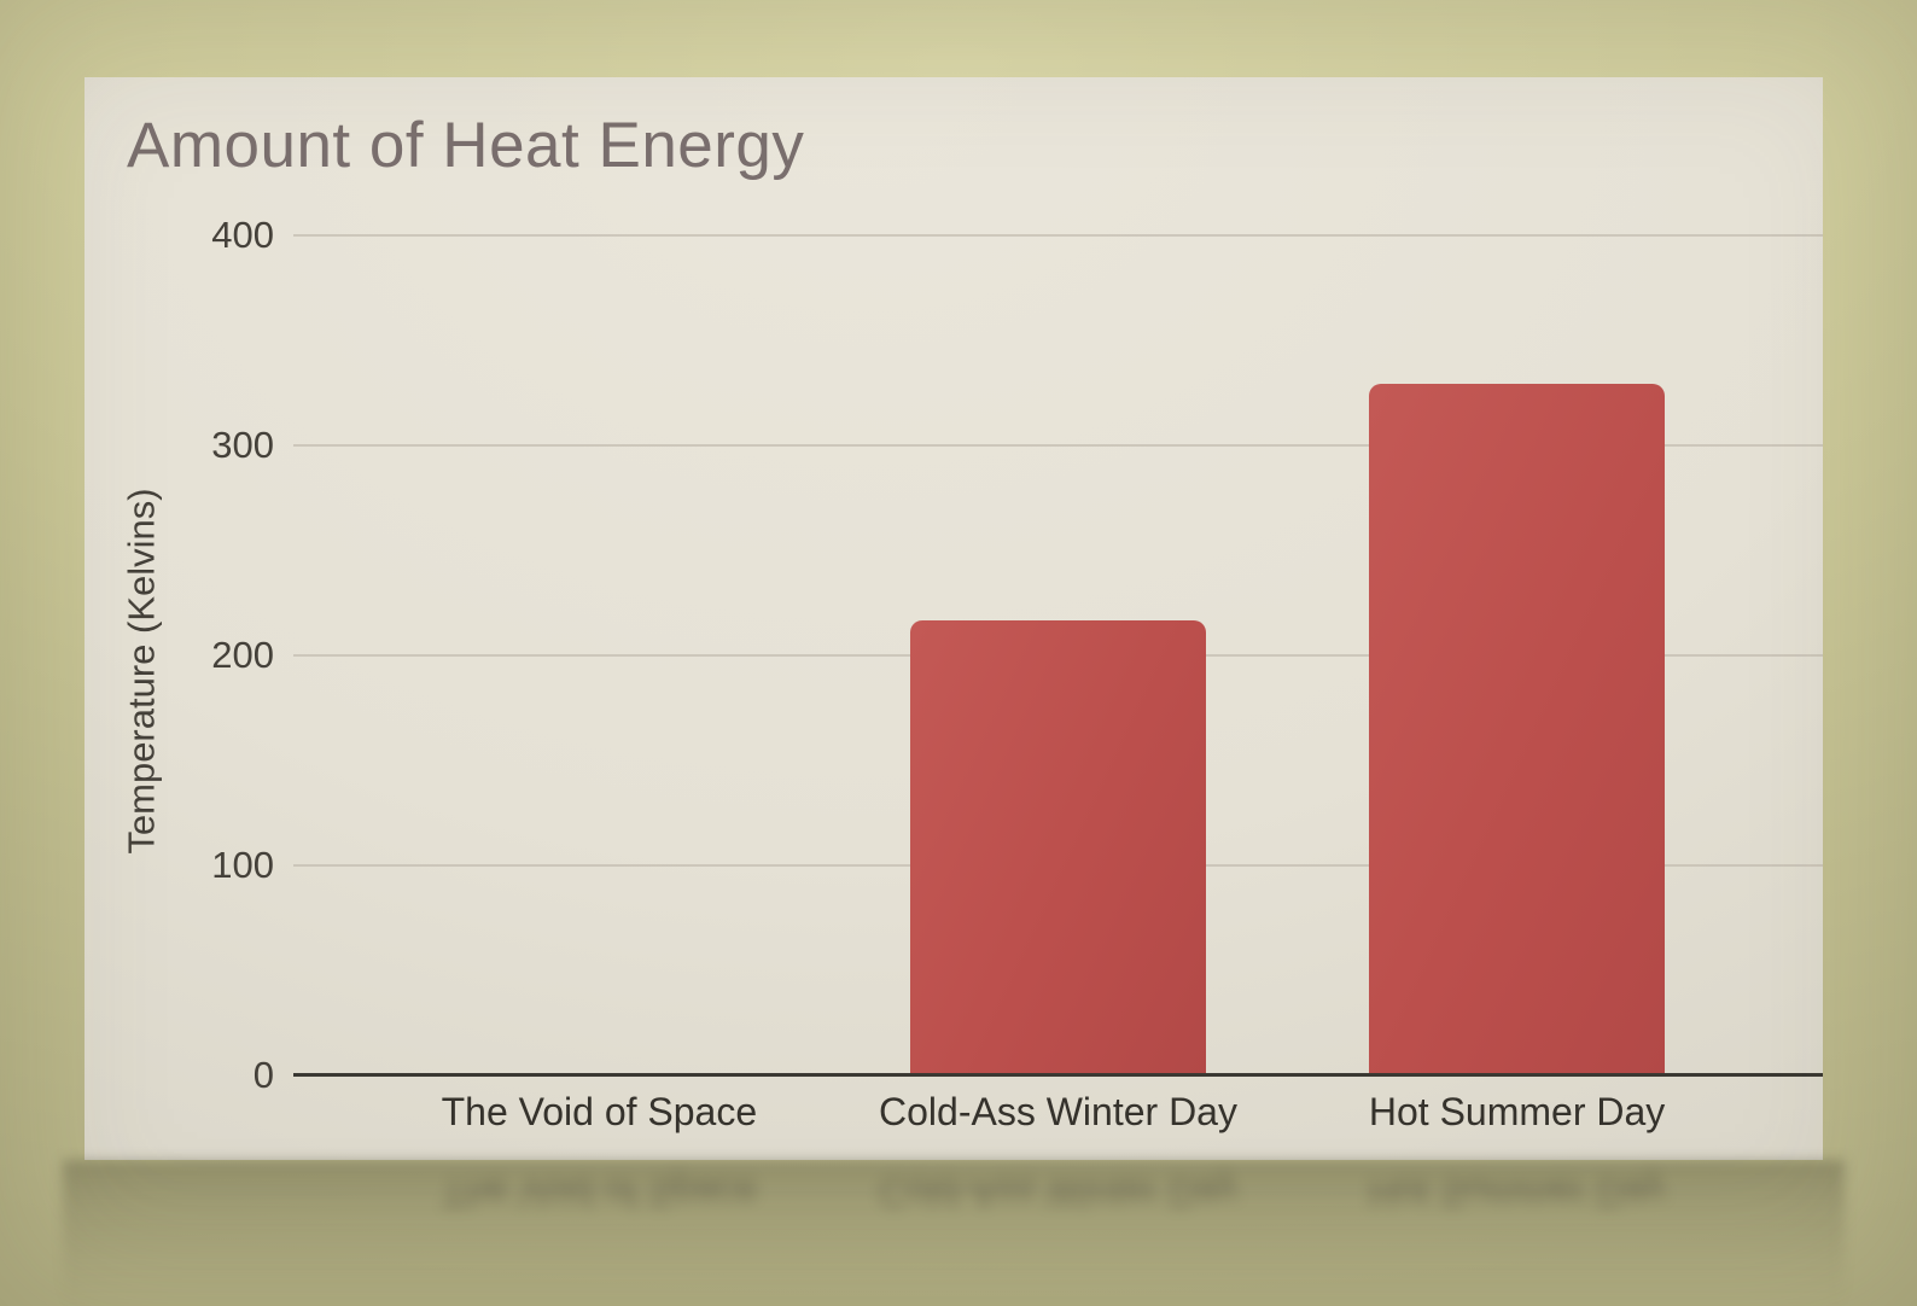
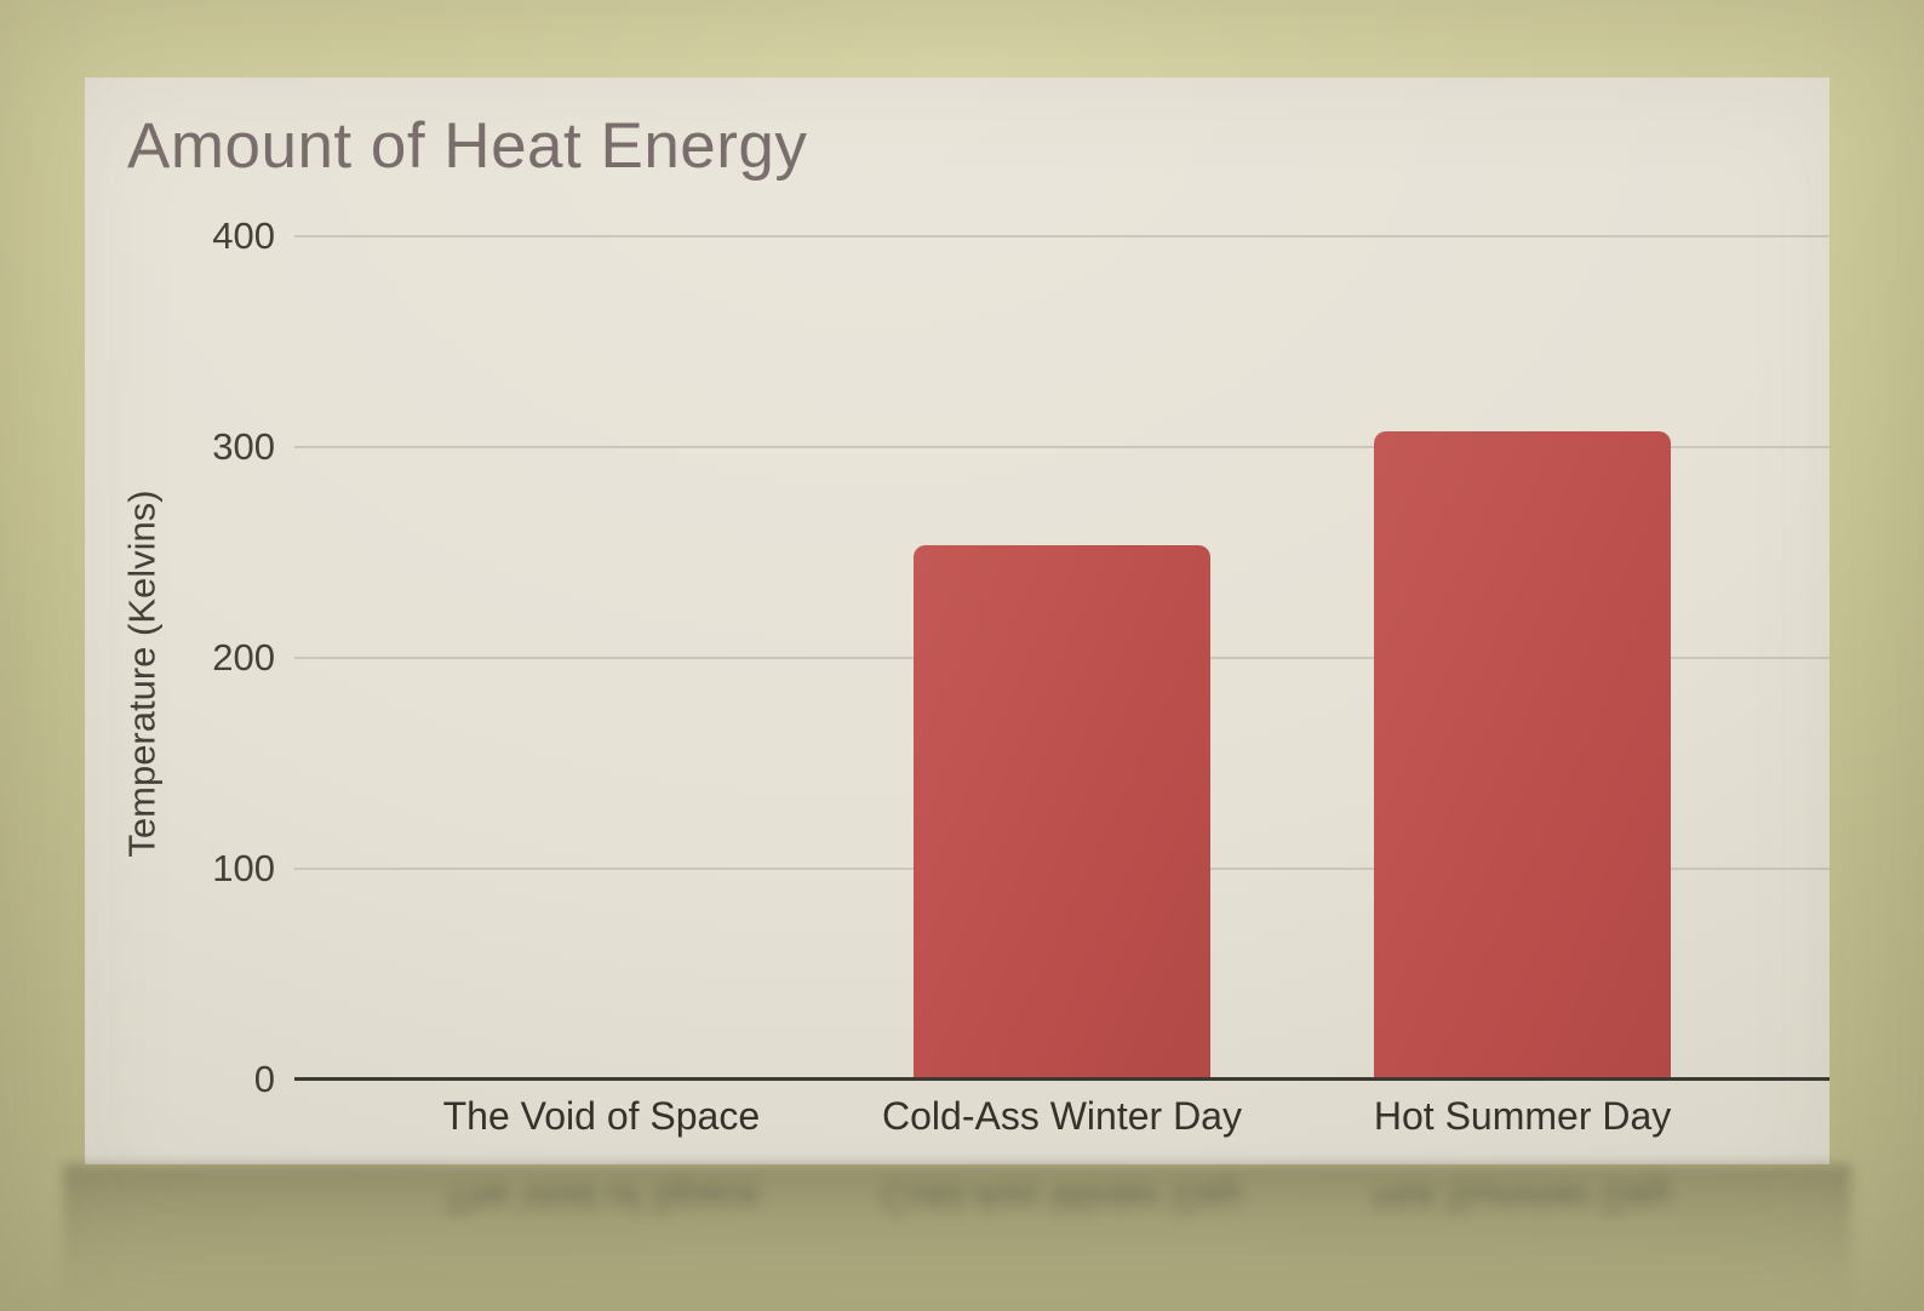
Cold-Ass Winter Day: 216 -> 253
Hot Summer Day: 329 -> 307
